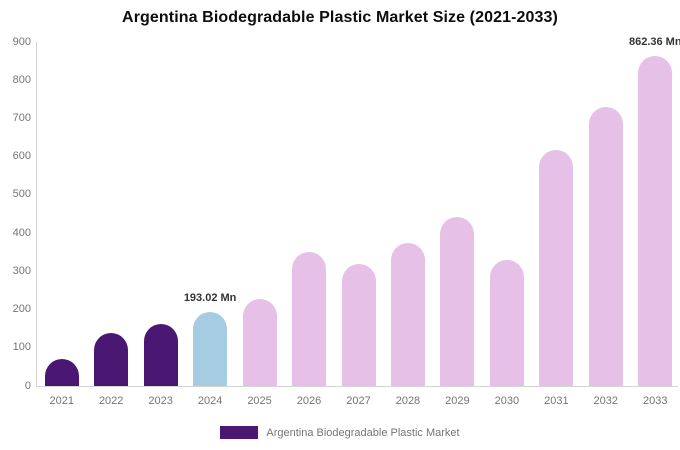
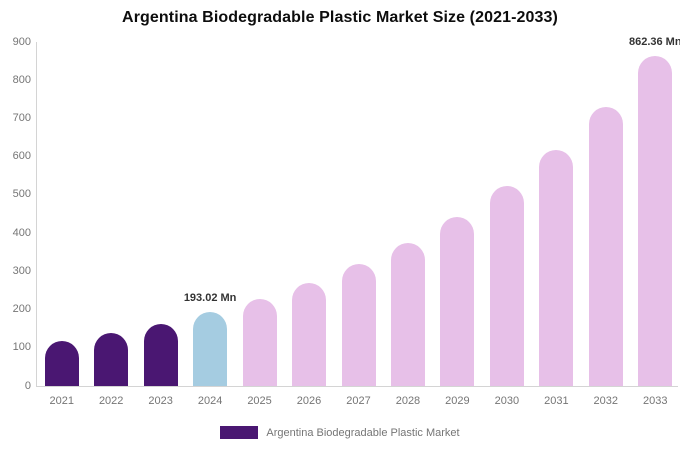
2021: 70 -> 120
2026: 350 -> 270
2030: 330 -> 520
